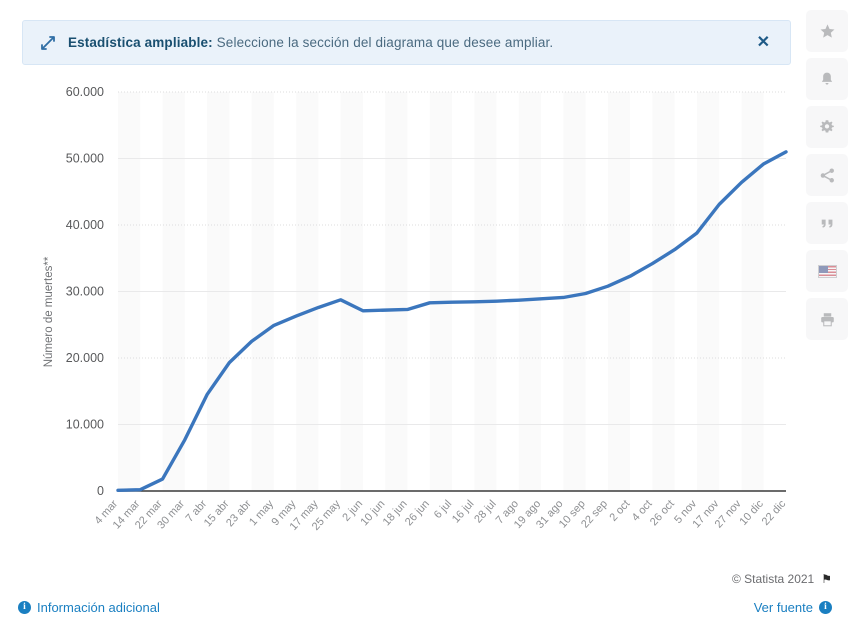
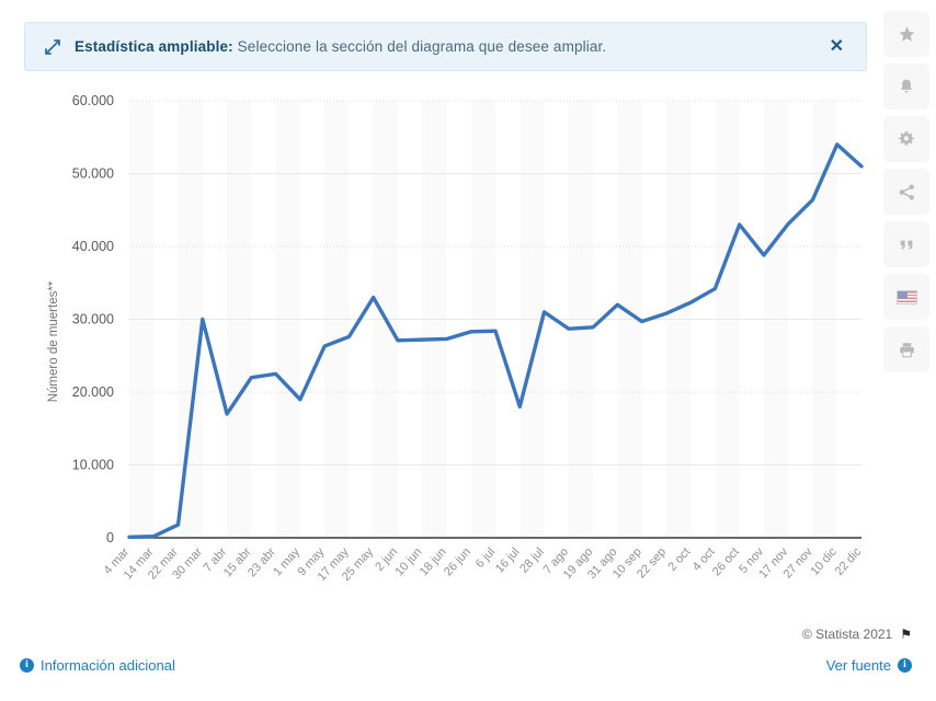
30 mar: 8000 -> 30000
7 abr: 14000 -> 17000
15 abr: 19000 -> 22000
1 may: 25000 -> 19000
25 may: 29000 -> 33000
16 jul: 28000 -> 18000
28 jul: 29000 -> 31000
31 ago: 29000 -> 32000
26 oct: 36000 -> 43000
10 dic: 49000 -> 54000
